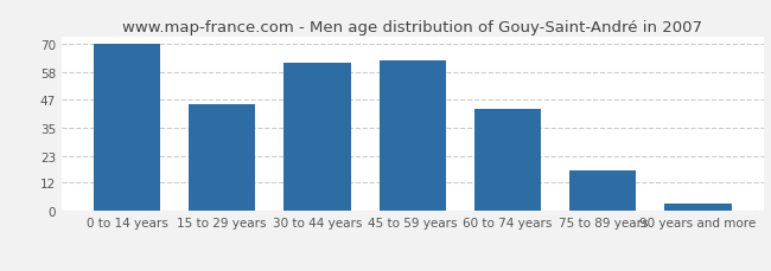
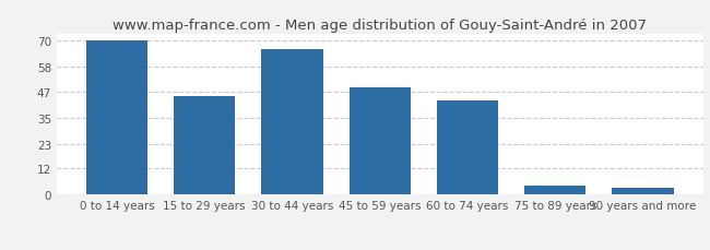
30 to 44 years: 62 -> 66
45 to 59 years: 63 -> 49
75 to 89 years: 17 -> 4
